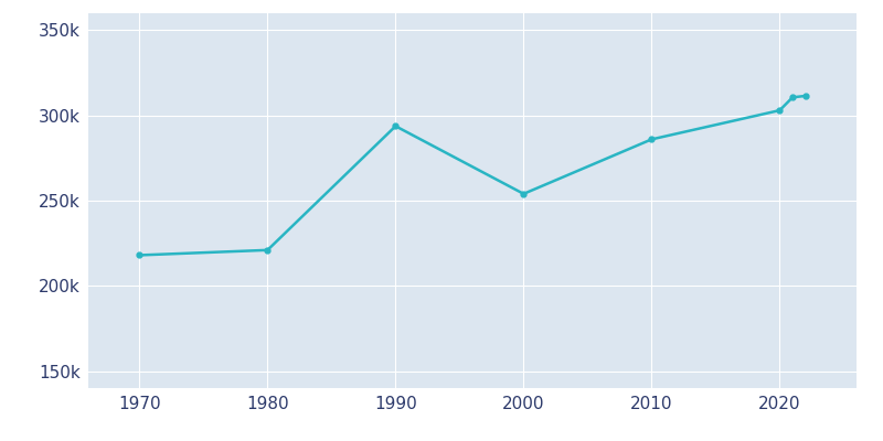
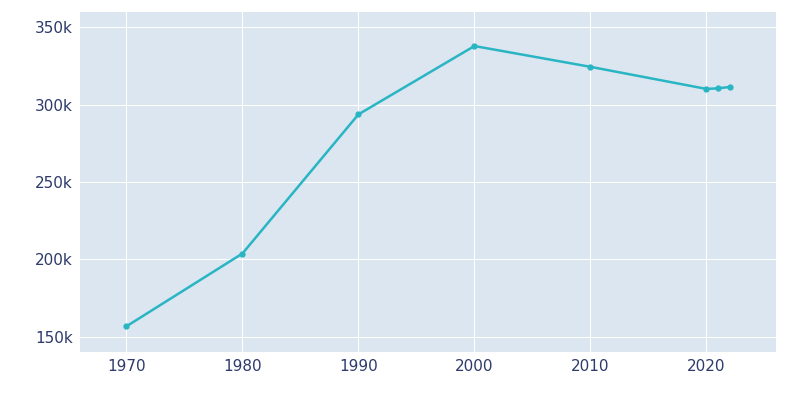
1970: 218k -> 157k
1980: 221k -> 204k
2000: 254k -> 338k
2010: 286k -> 325k
2020: 303k -> 310k
